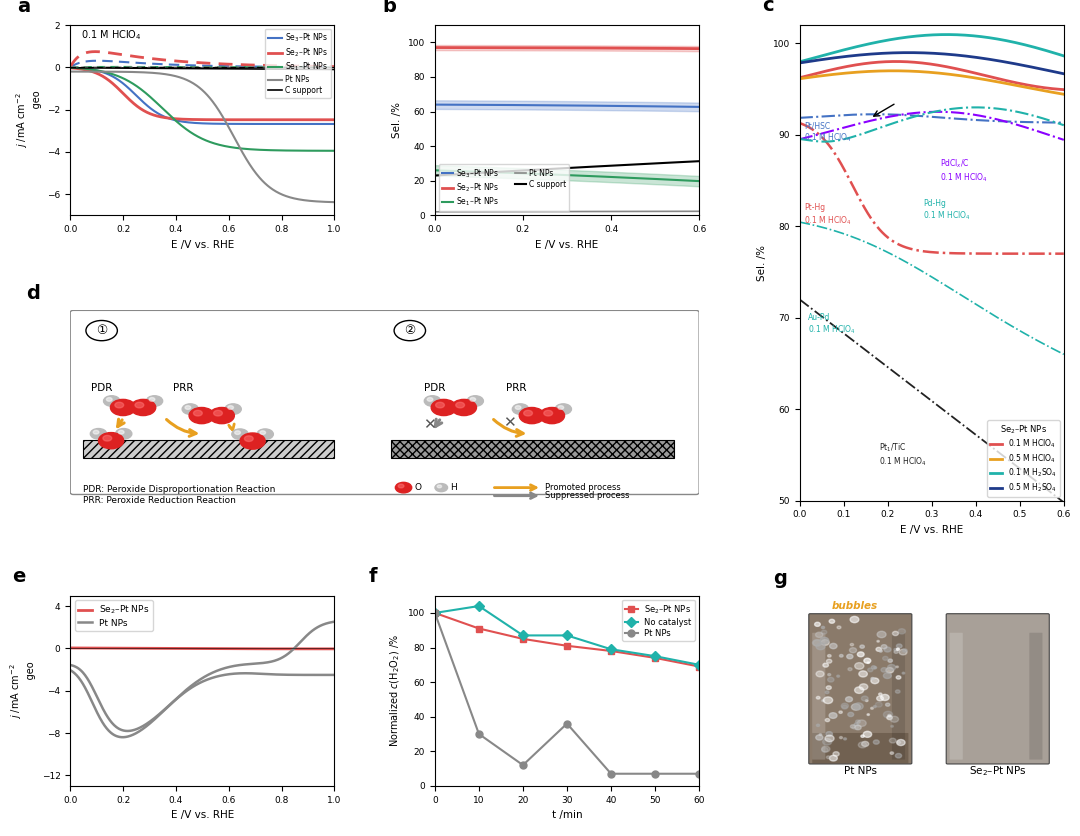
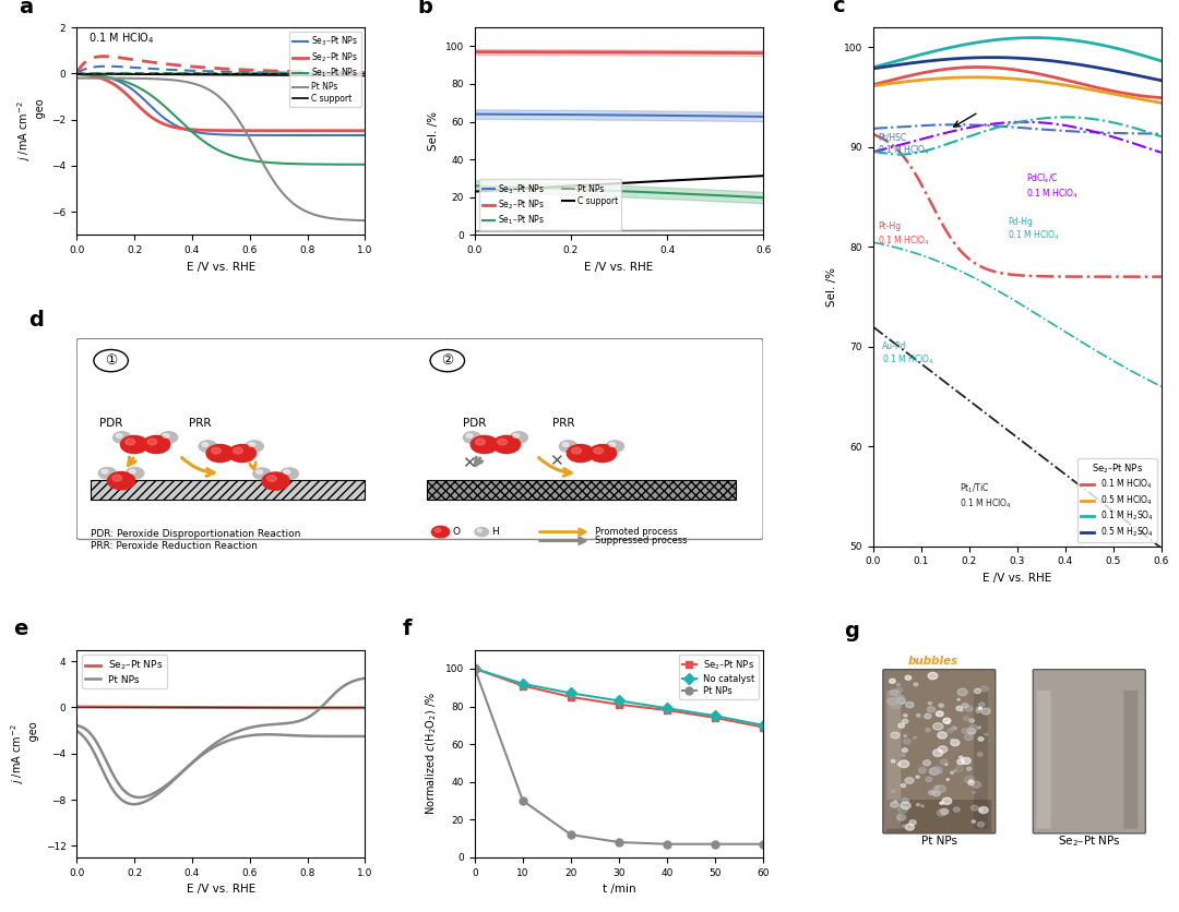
No catalyst/10: 104 -> 92
No catalyst/30: 87 -> 83
Pt NPs/30: 36 -> 8
